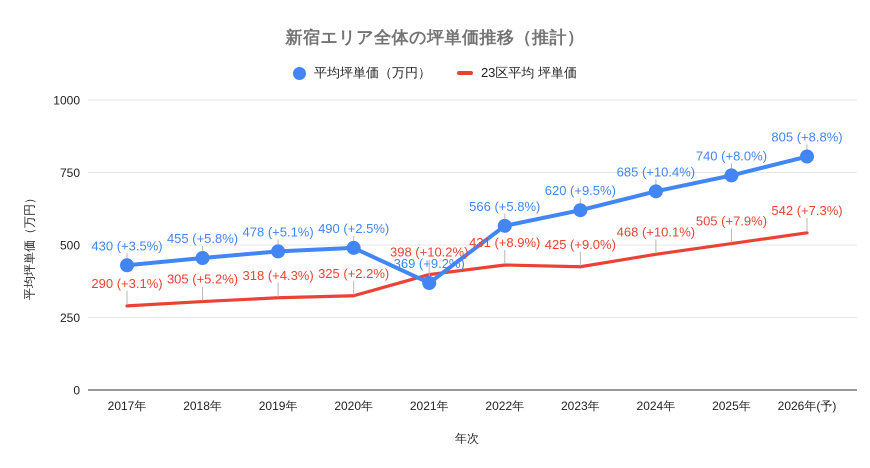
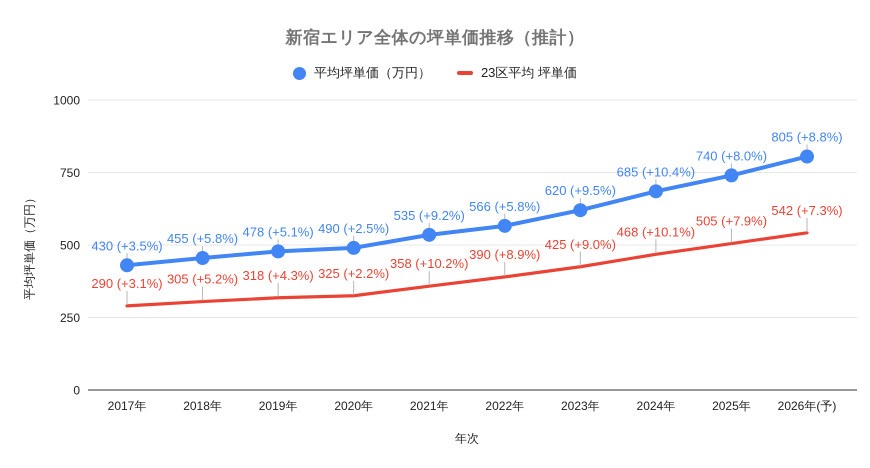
平均坪単価（万円）/2021年: 369 -> 535
23区平均 坪単価/2021年: 398 -> 358
23区平均 坪単価/2022年: 431 -> 390
